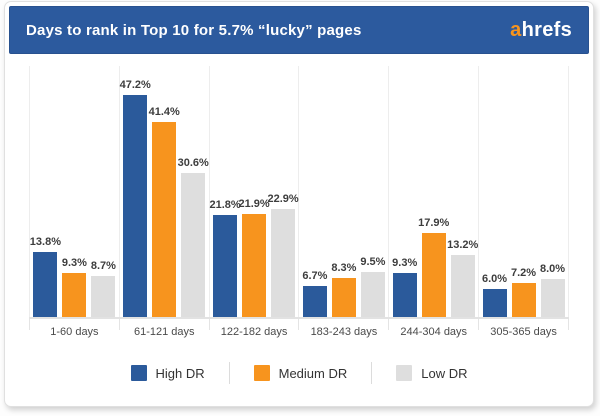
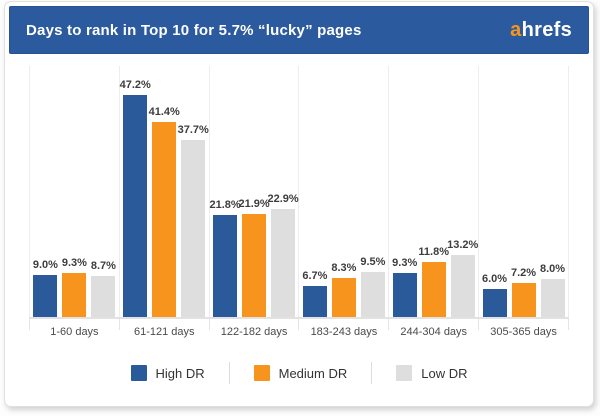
High DR/1-60 days: 13.8% -> 9.0%
Low DR/61-121 days: 30.6% -> 37.7%
Medium DR/244-304 days: 17.9% -> 11.8%
